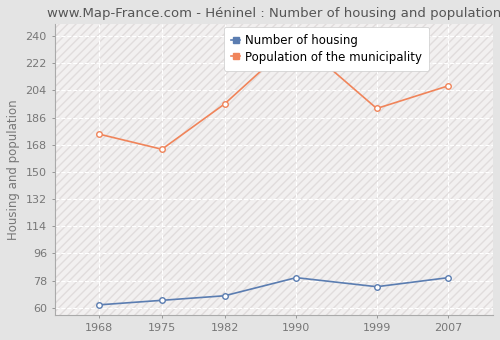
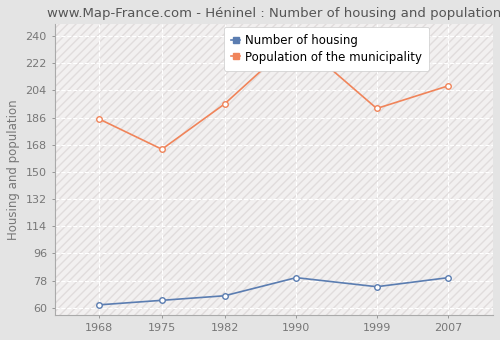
Population of the municipality/1968: 175 -> 185
